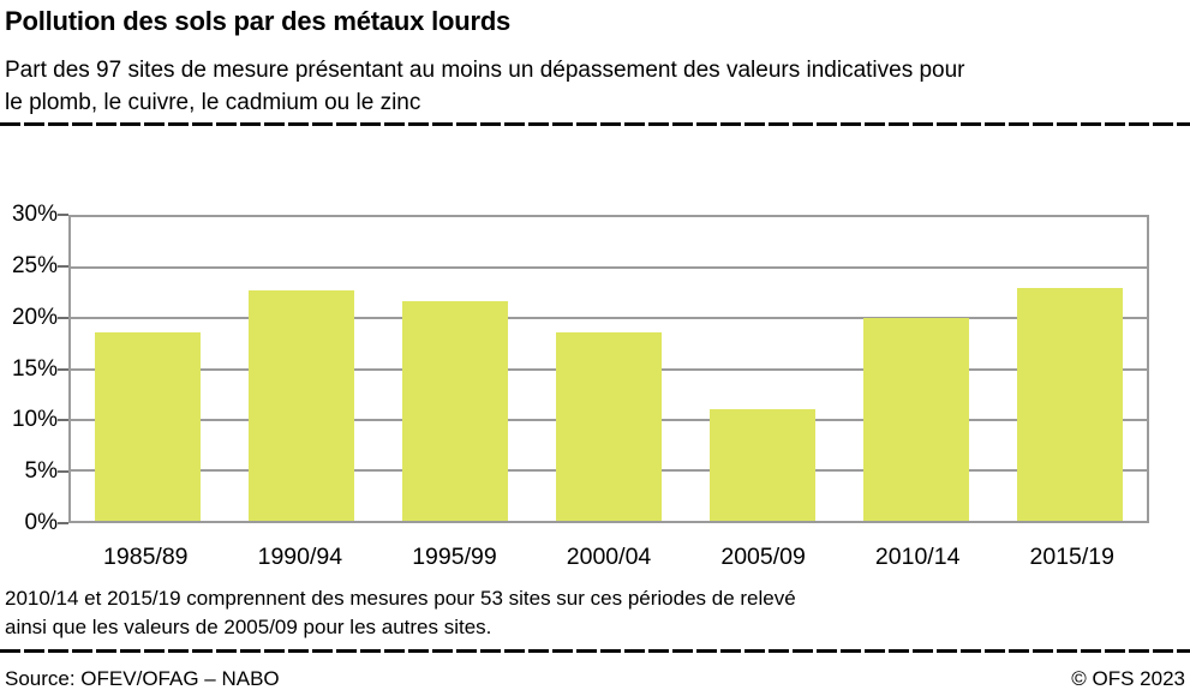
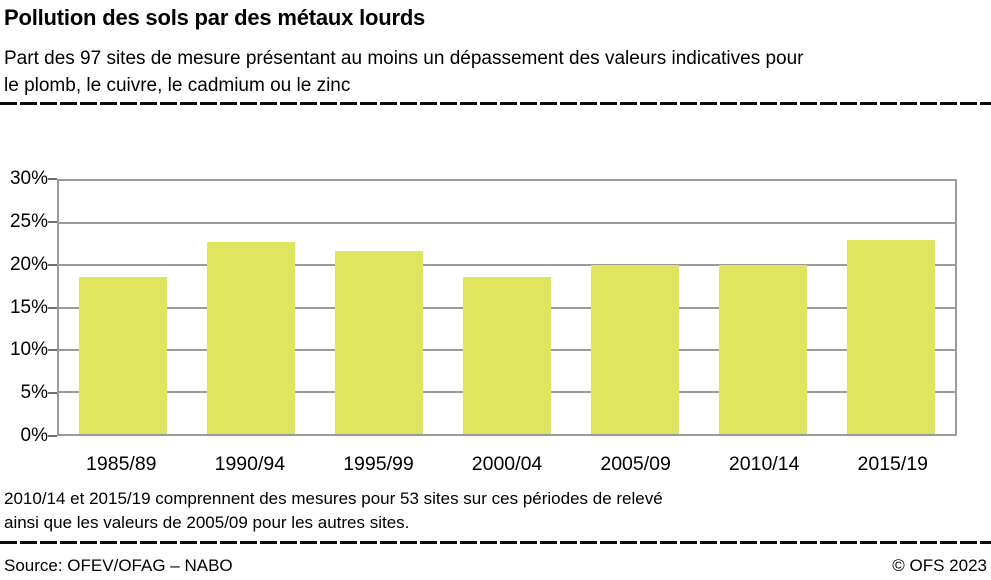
2005/09: 11% -> 20%
